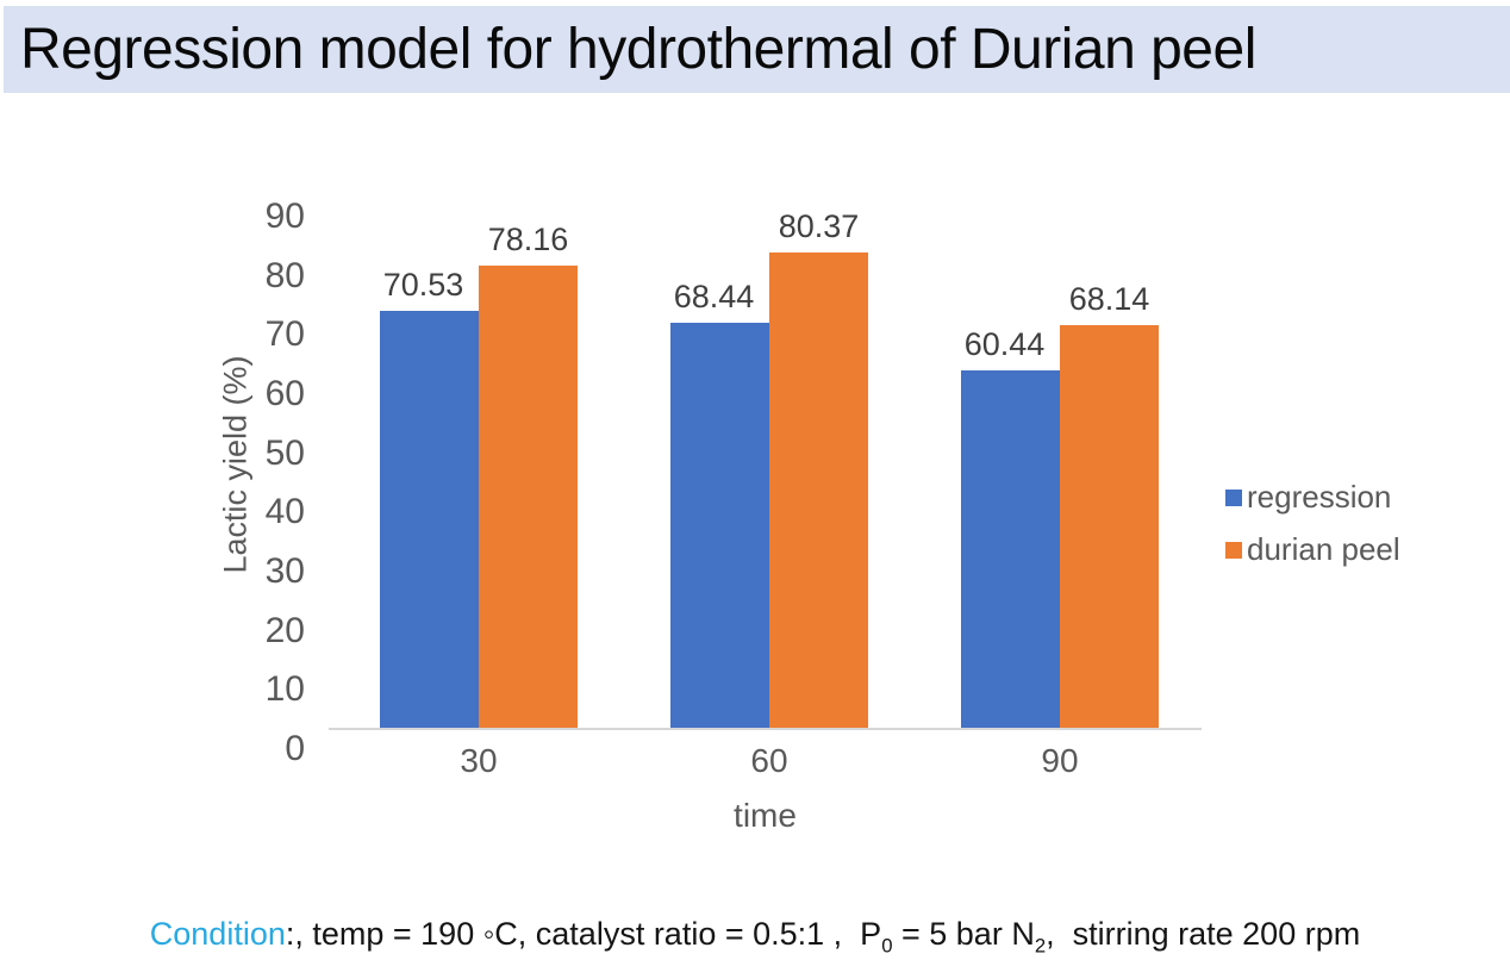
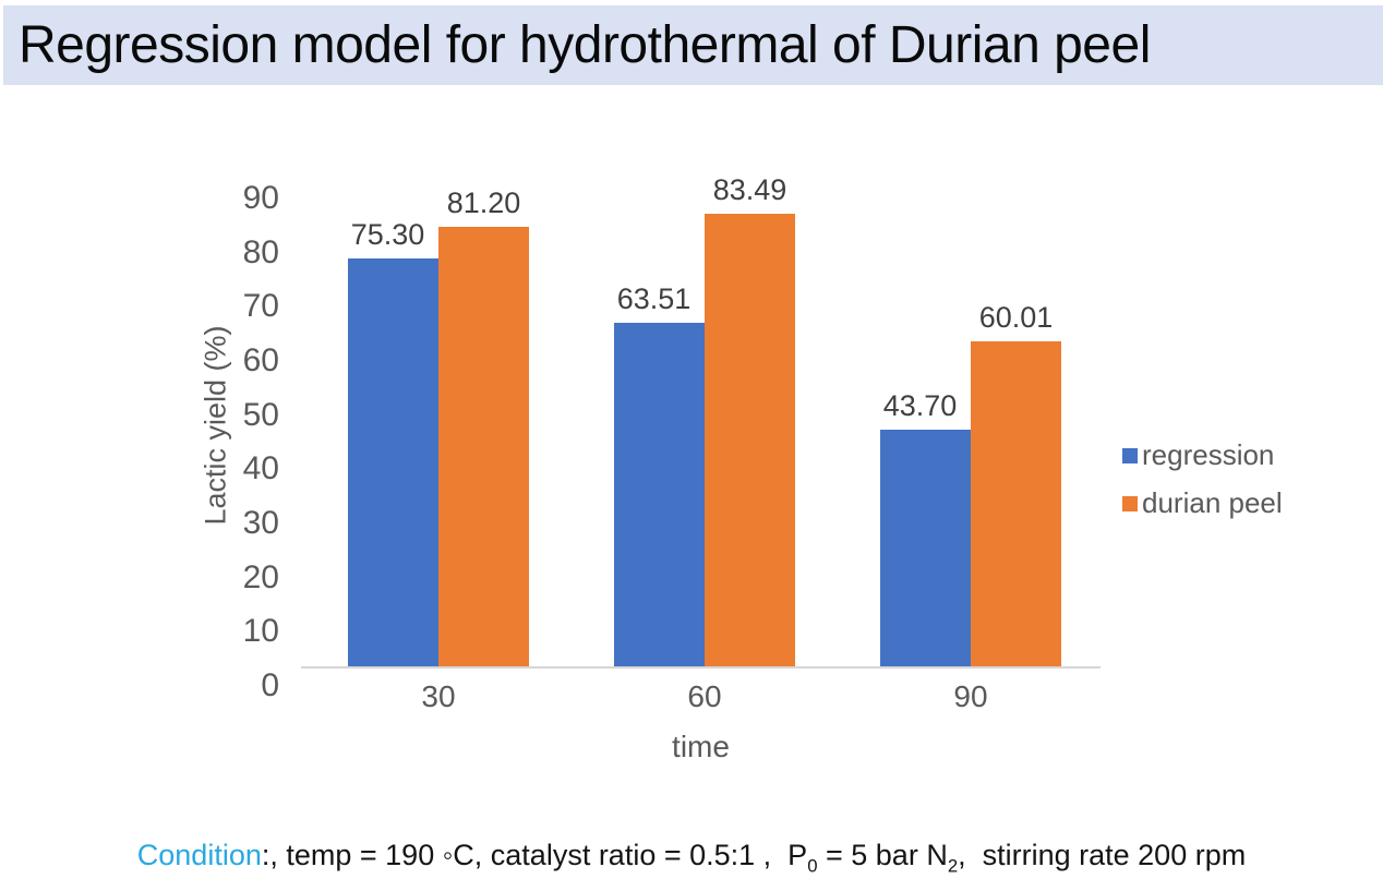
regression/30: 70.53 -> 75.30
durian peel/30: 78.16 -> 81.20
regression/60: 68.44 -> 63.51
durian peel/60: 80.37 -> 83.49
regression/90: 60.44 -> 43.70
durian peel/90: 68.14 -> 60.01
